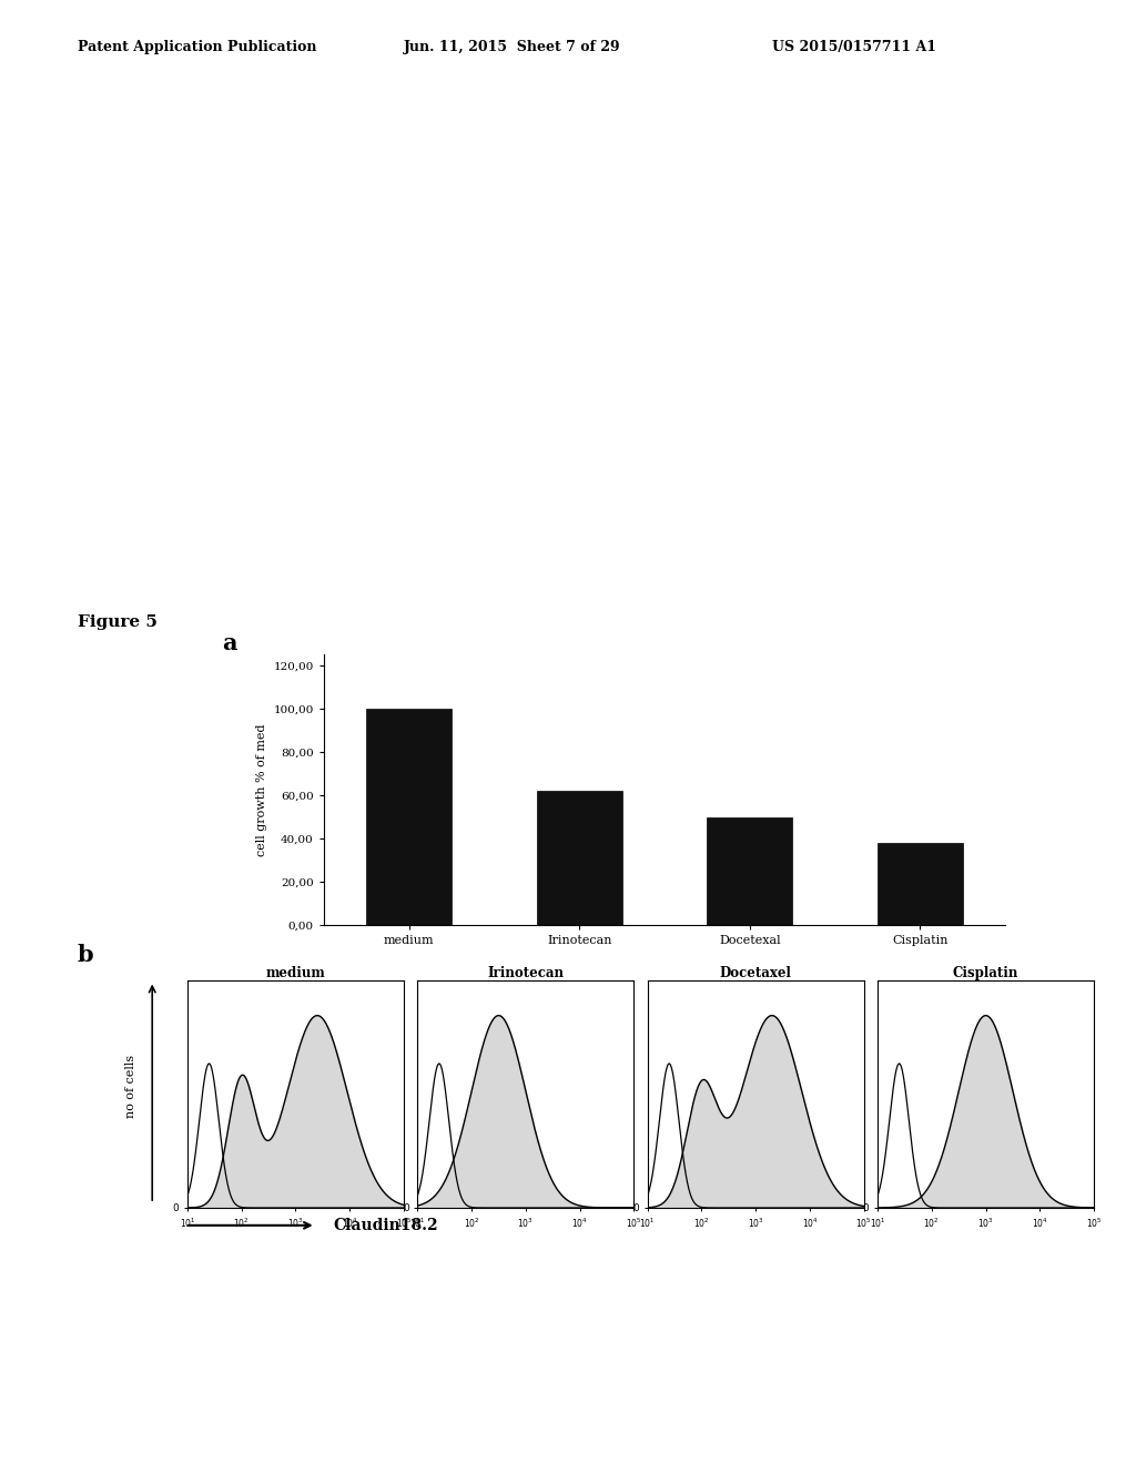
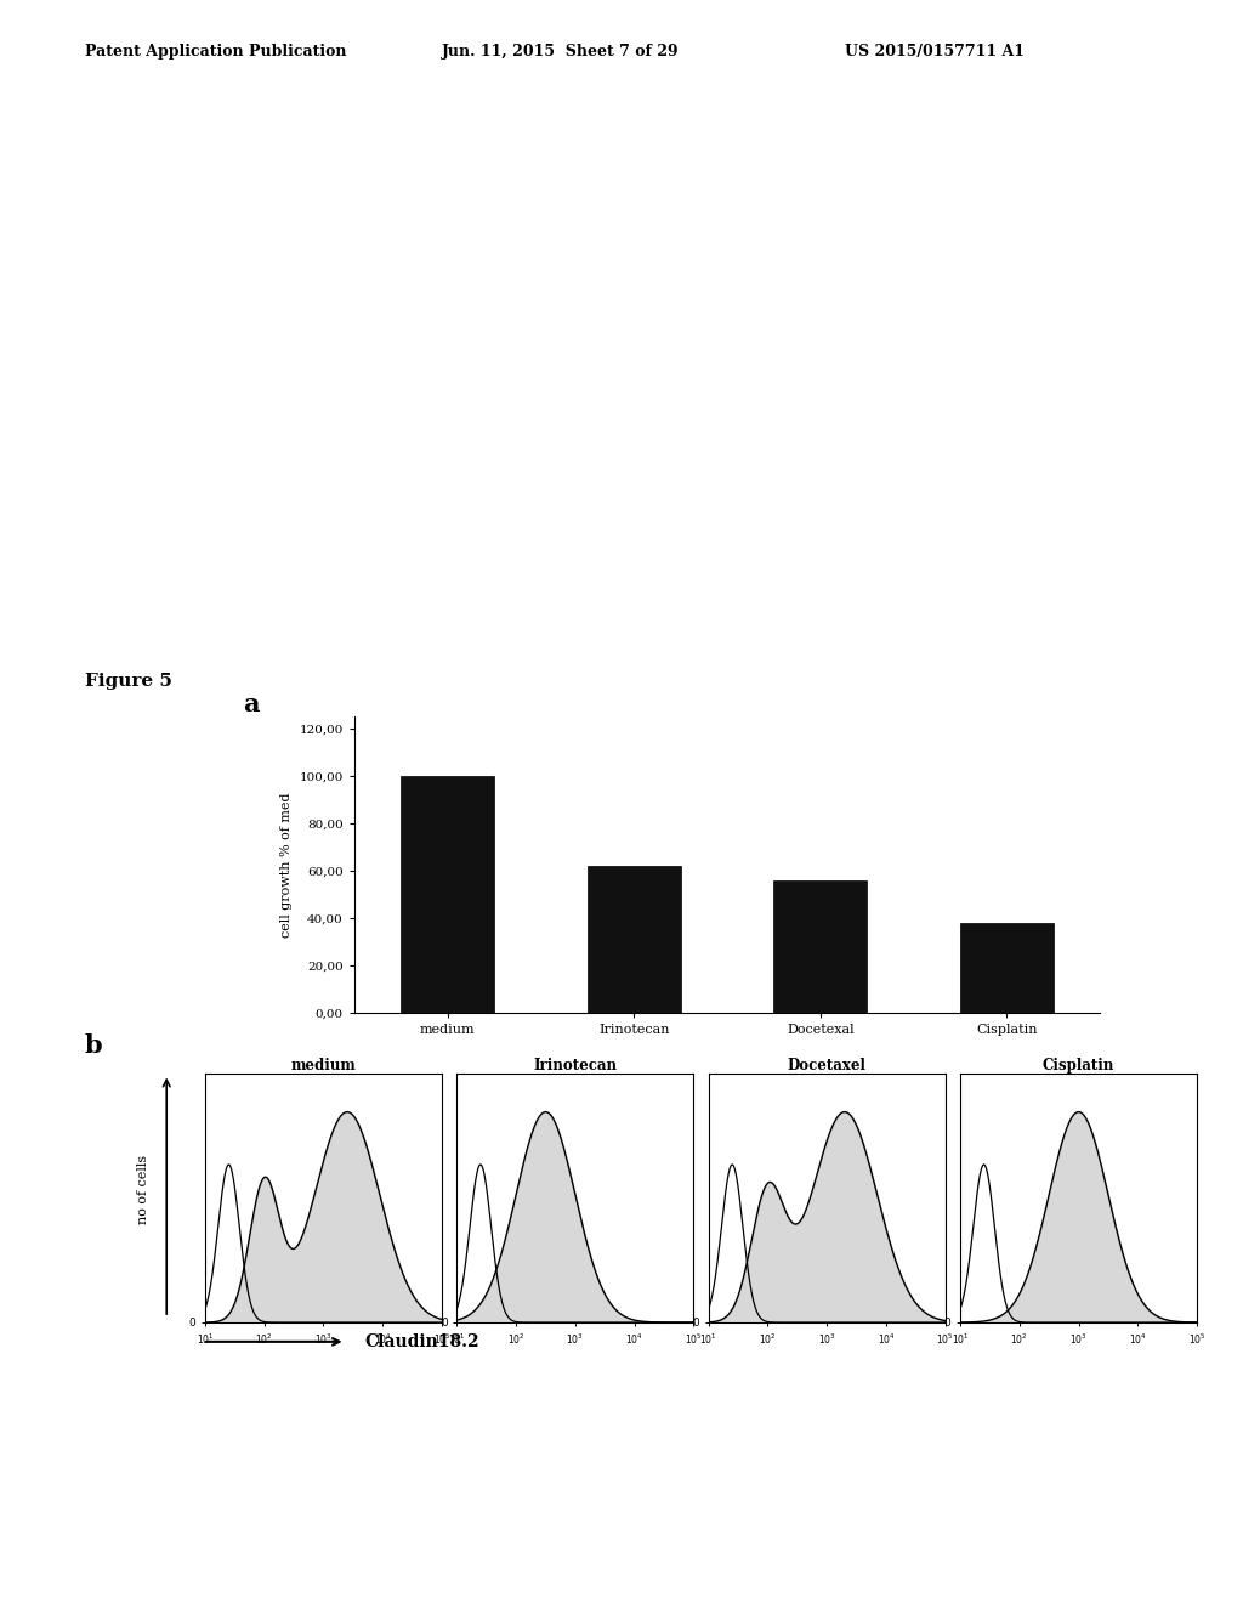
Docetexal: 50 -> 56
